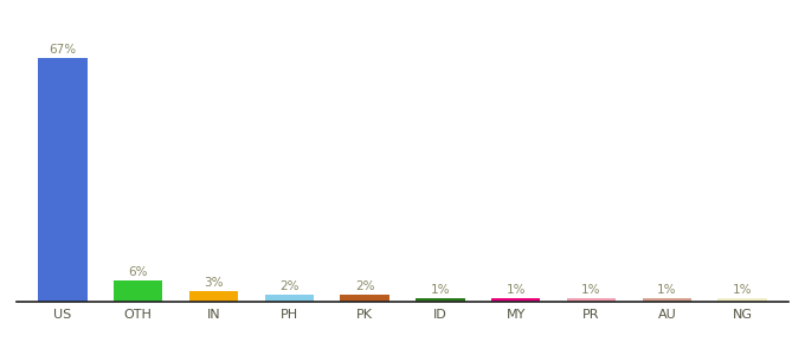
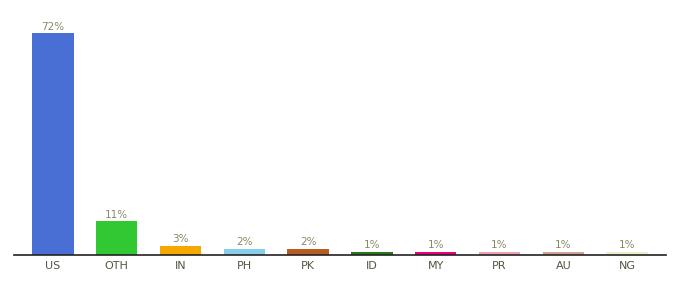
US: 67% -> 72%
OTH: 6% -> 11%
